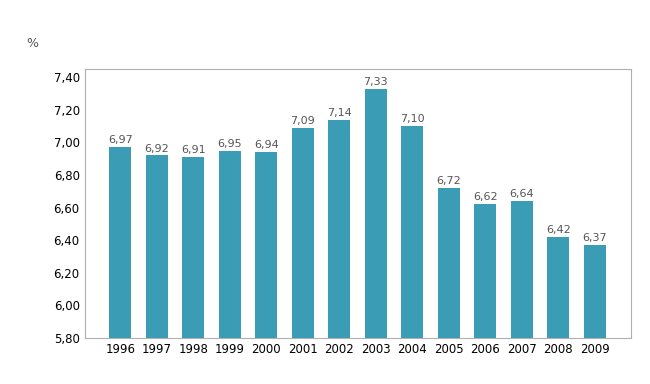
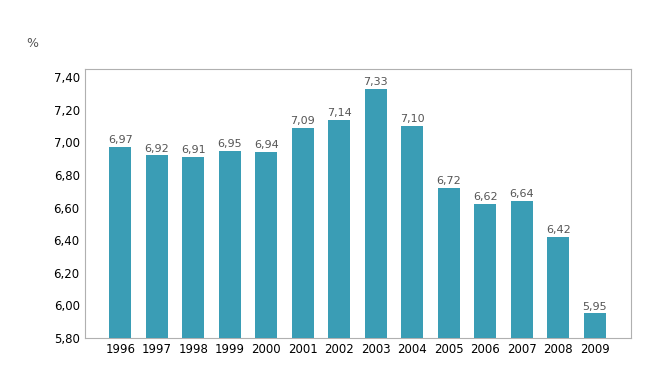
2009: 6,37 -> 5,95
